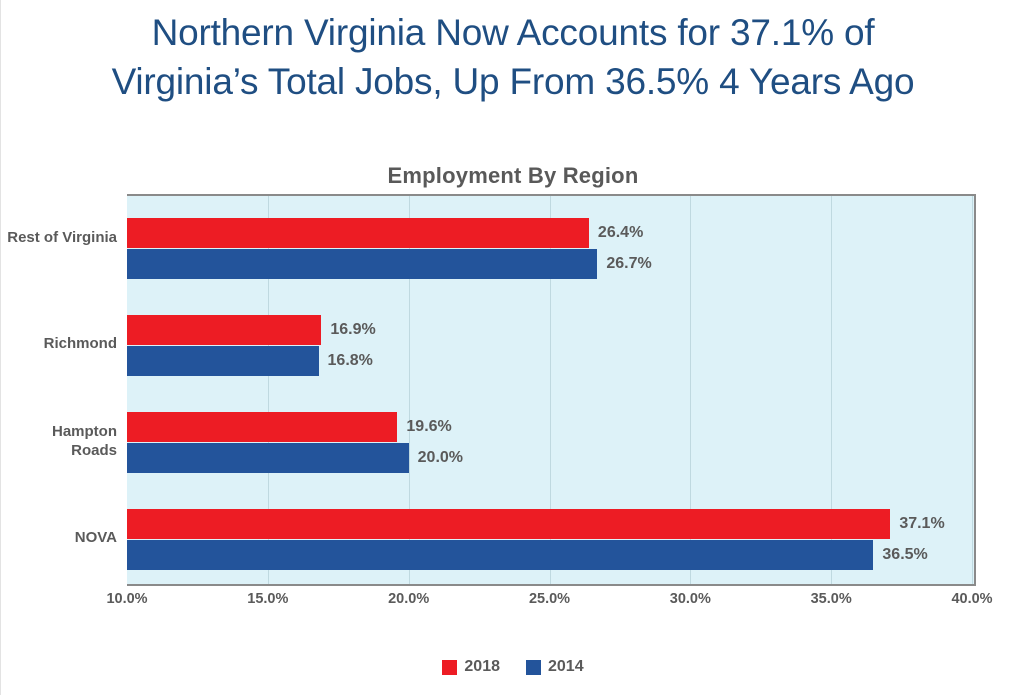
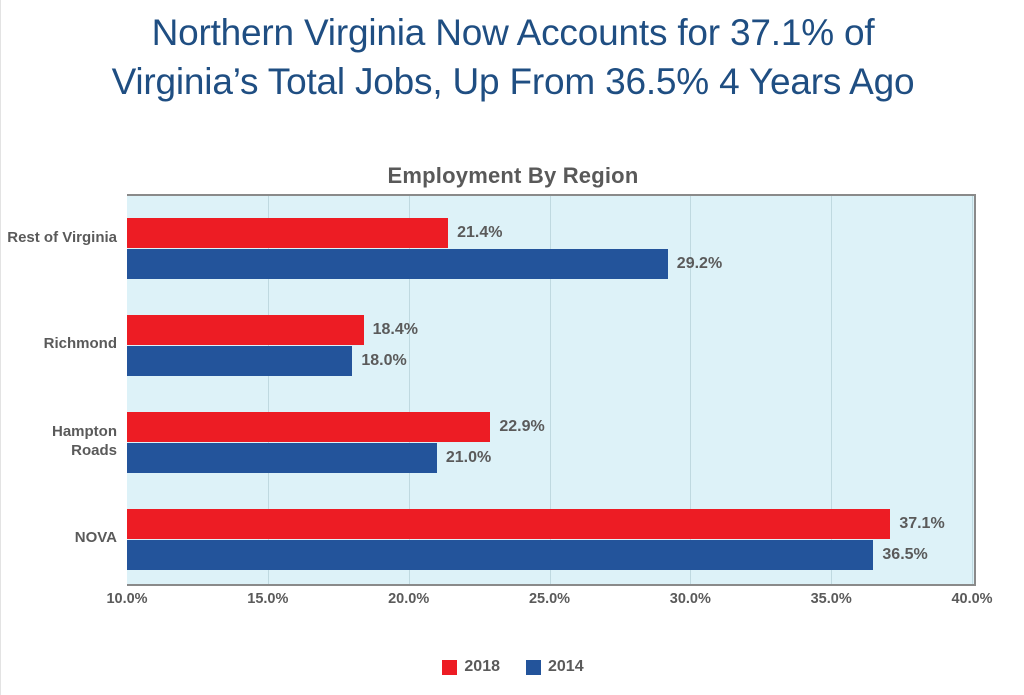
2018/Hampton Roads: 19.6% -> 22.9%
2014/Hampton Roads: 20.0% -> 21.0%
2018/Richmond: 16.9% -> 18.4%
2014/Richmond: 16.8% -> 18.0%
2018/Rest of Virginia: 26.4% -> 21.4%
2014/Rest of Virginia: 26.7% -> 29.2%
